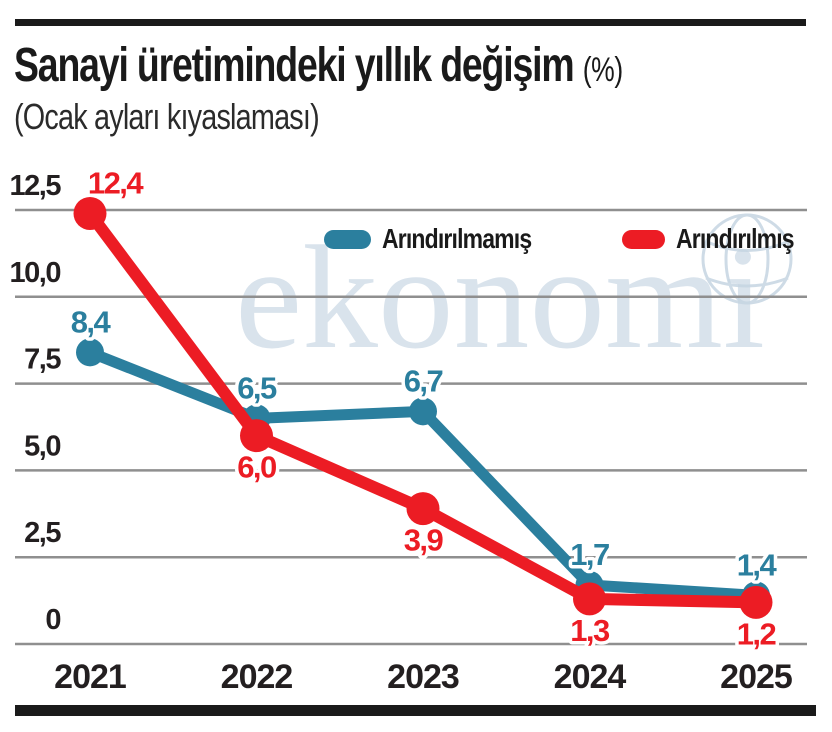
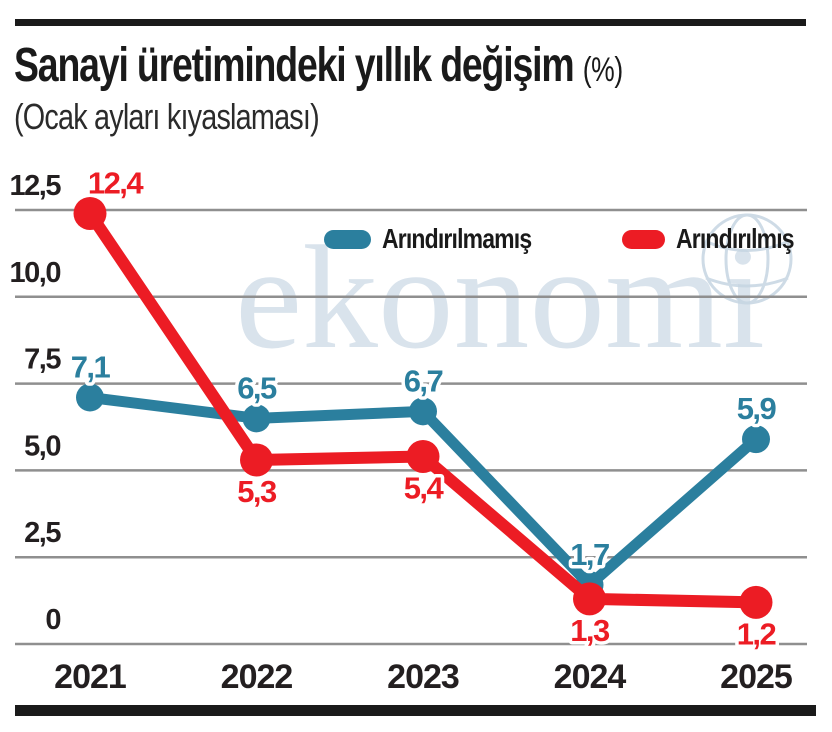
Arındırılmamış/2021: 8,4 -> 7,1
Arındırılmış/2022: 6,0 -> 5,3
Arındırılmış/2023: 3,9 -> 5,4
Arındırılmamış/2025: 1,4 -> 5,9
